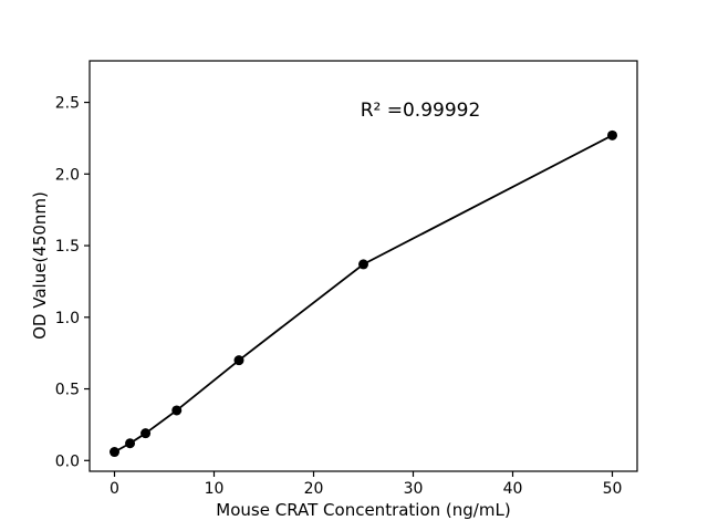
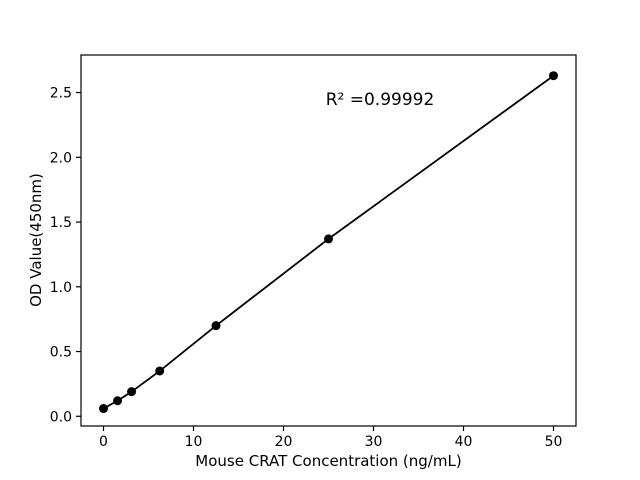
50: 2.27 -> 2.63
